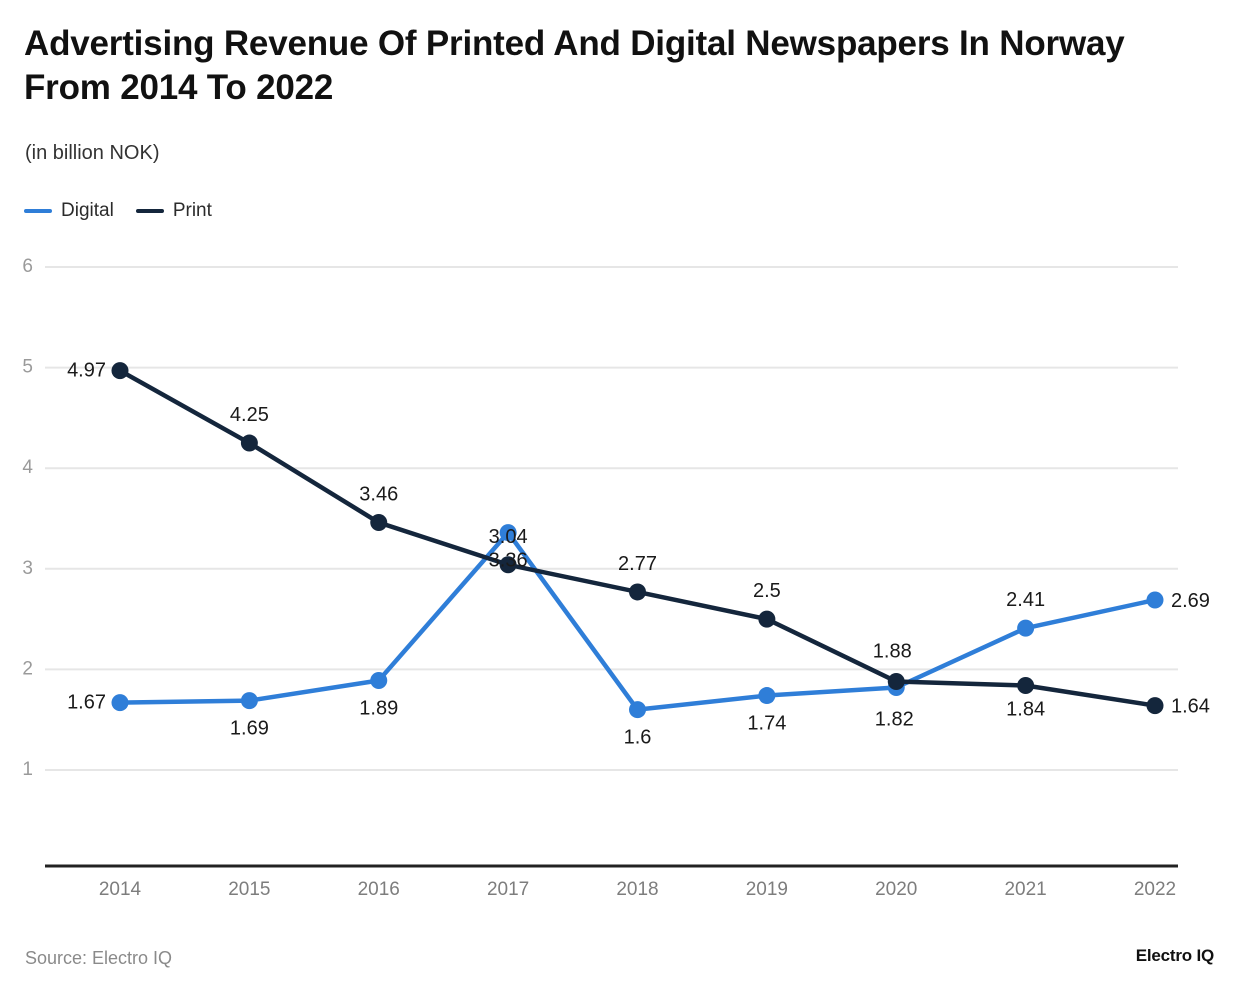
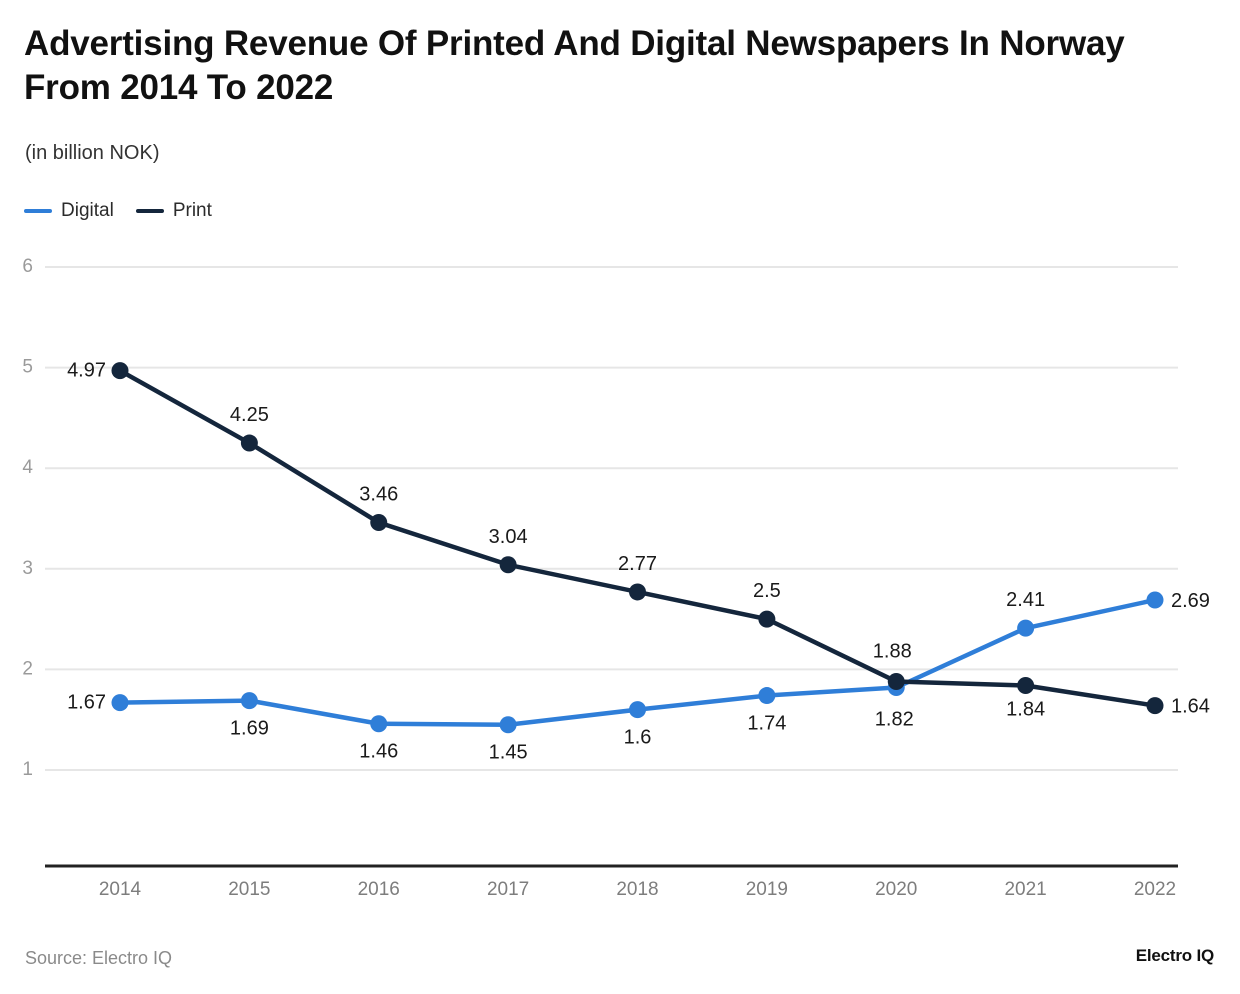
Digital/2016: 1.89 -> 1.46
Digital/2017: 3.36 -> 1.45
